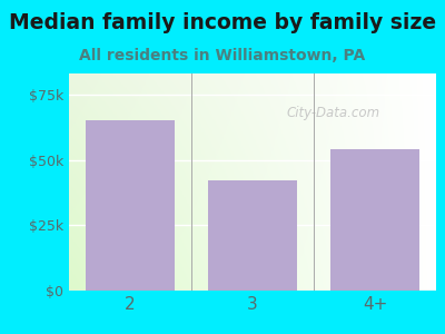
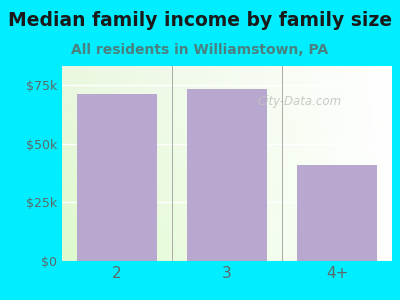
2: $65k -> $71k
3: $42k -> $73k
4+: $54k -> $41k
